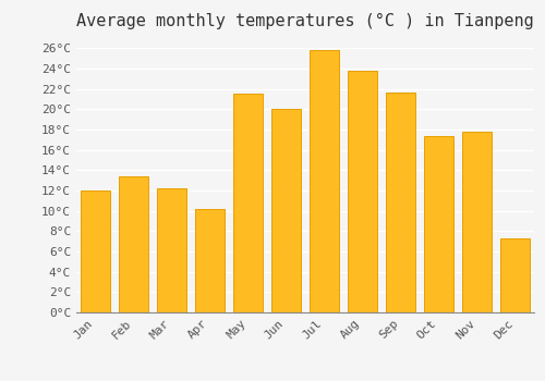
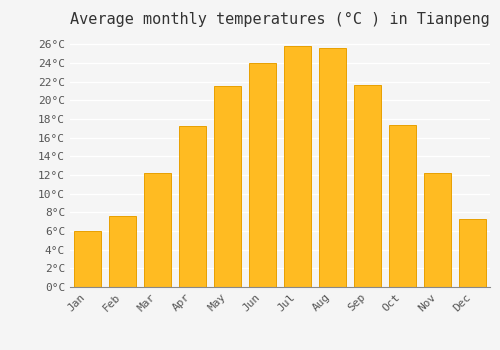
Jan: 12.0°C -> 6.0°C
Feb: 13.4°C -> 7.6°C
Apr: 10.2°C -> 17.2°C
Jun: 20.0°C -> 24.0°C
Aug: 23.8°C -> 25.6°C
Nov: 17.8°C -> 12.2°C
